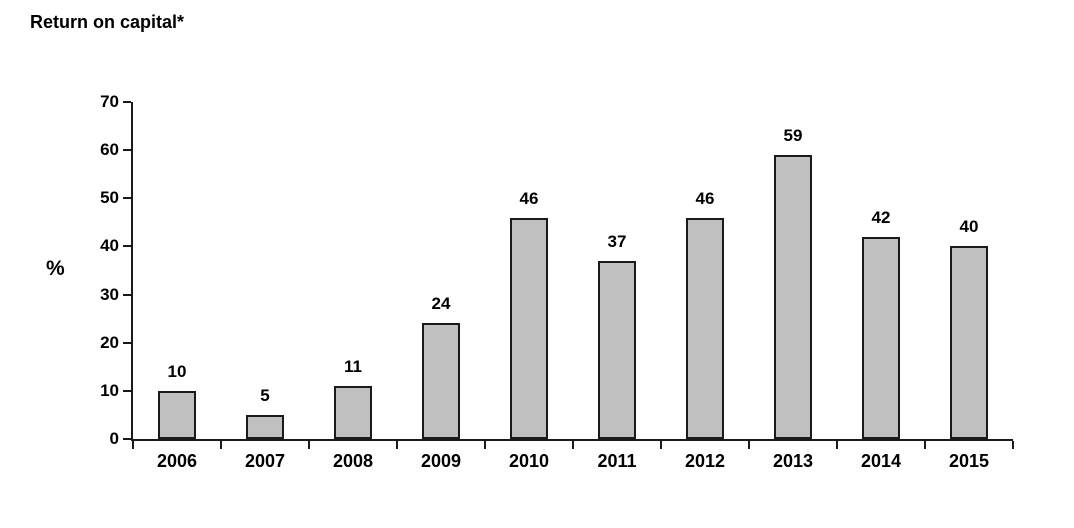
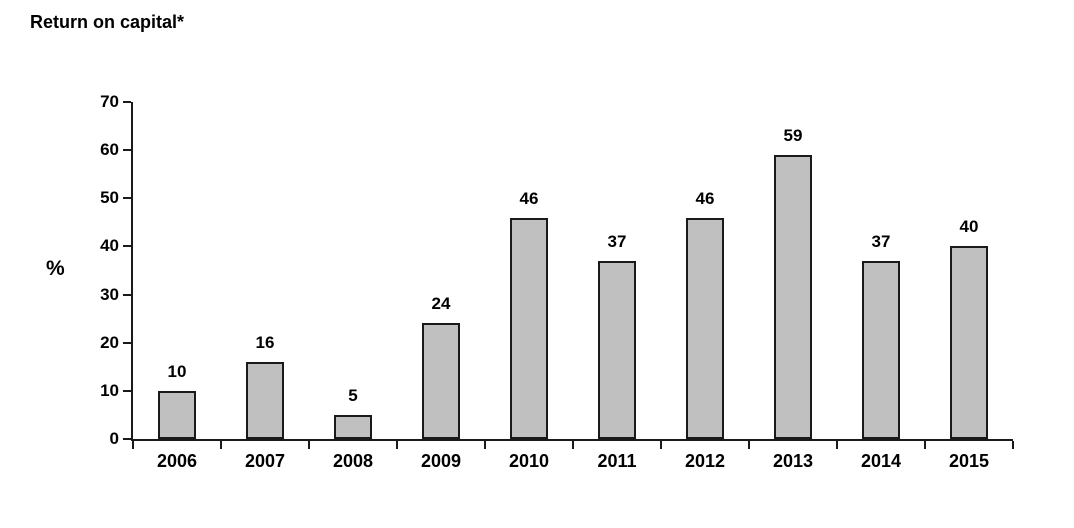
2007: 5 -> 16
2008: 11 -> 5
2014: 42 -> 37
